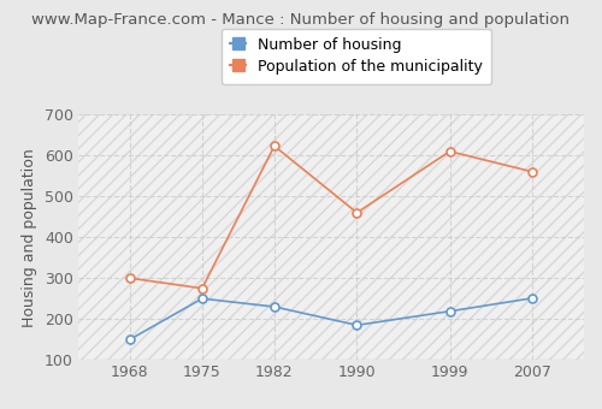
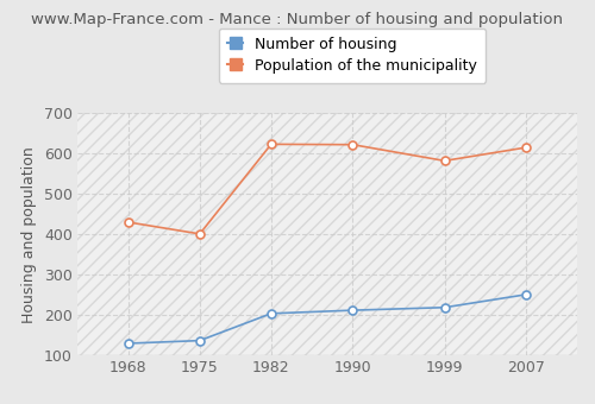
Number of housing/1968: 150 -> 130
Population of the municipality/1968: 300 -> 430
Number of housing/1975: 250 -> 137
Population of the municipality/1975: 275 -> 401
Number of housing/1982: 230 -> 204
Number of housing/1990: 185 -> 212
Population of the municipality/1990: 460 -> 622
Population of the municipality/1999: 610 -> 582
Population of the municipality/2007: 560 -> 615
